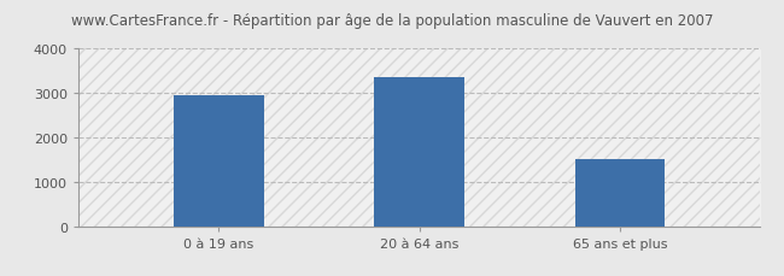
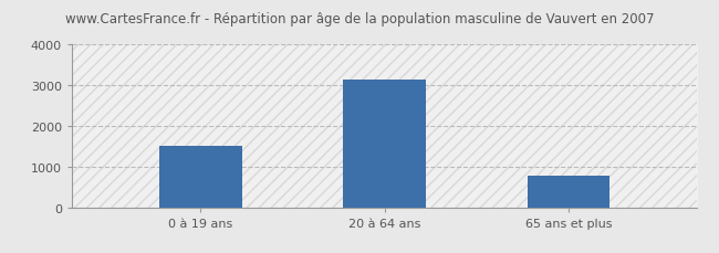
0 à 19 ans: 2950 -> 1500
20 à 64 ans: 3350 -> 3150
65 ans et plus: 1500 -> 780
